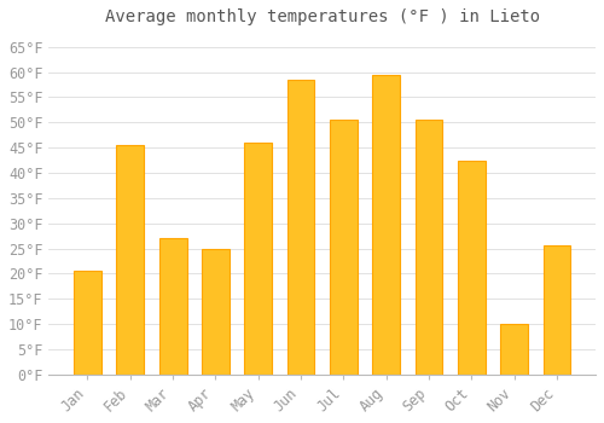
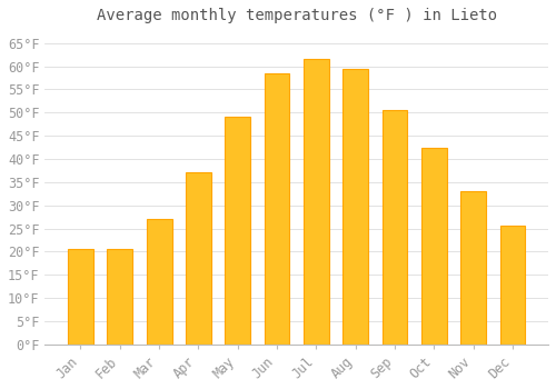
Feb: 45.5°F -> 20.5°F
Apr: 25.0°F -> 37.0°F
May: 46.0°F -> 49.0°F
Jul: 50.5°F -> 61.5°F
Nov: 10.0°F -> 33.0°F
